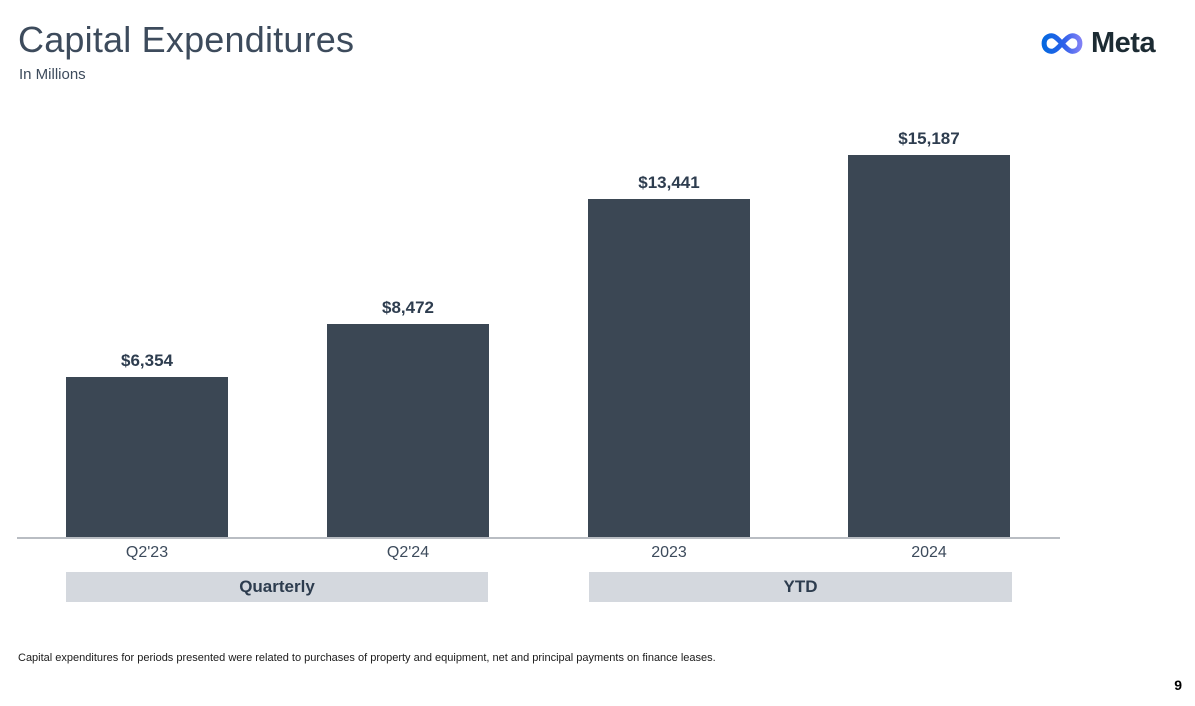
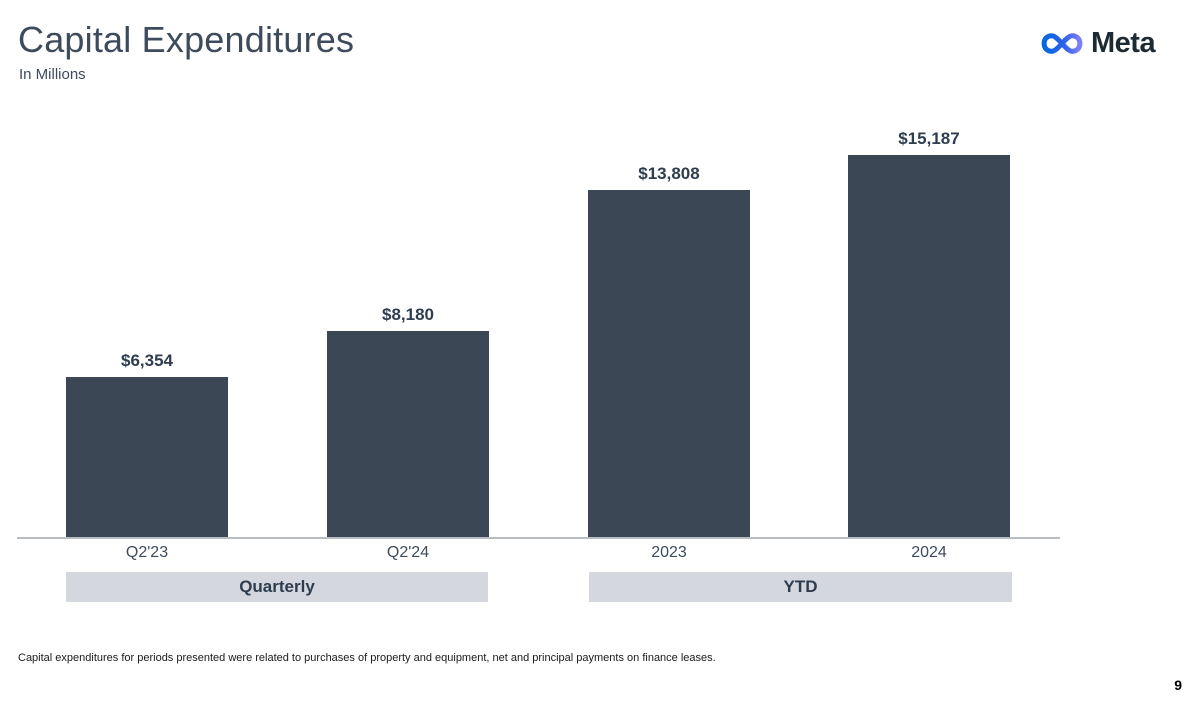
Q2'24: $8,472 -> $8,180
2023: $13,441 -> $13,808
